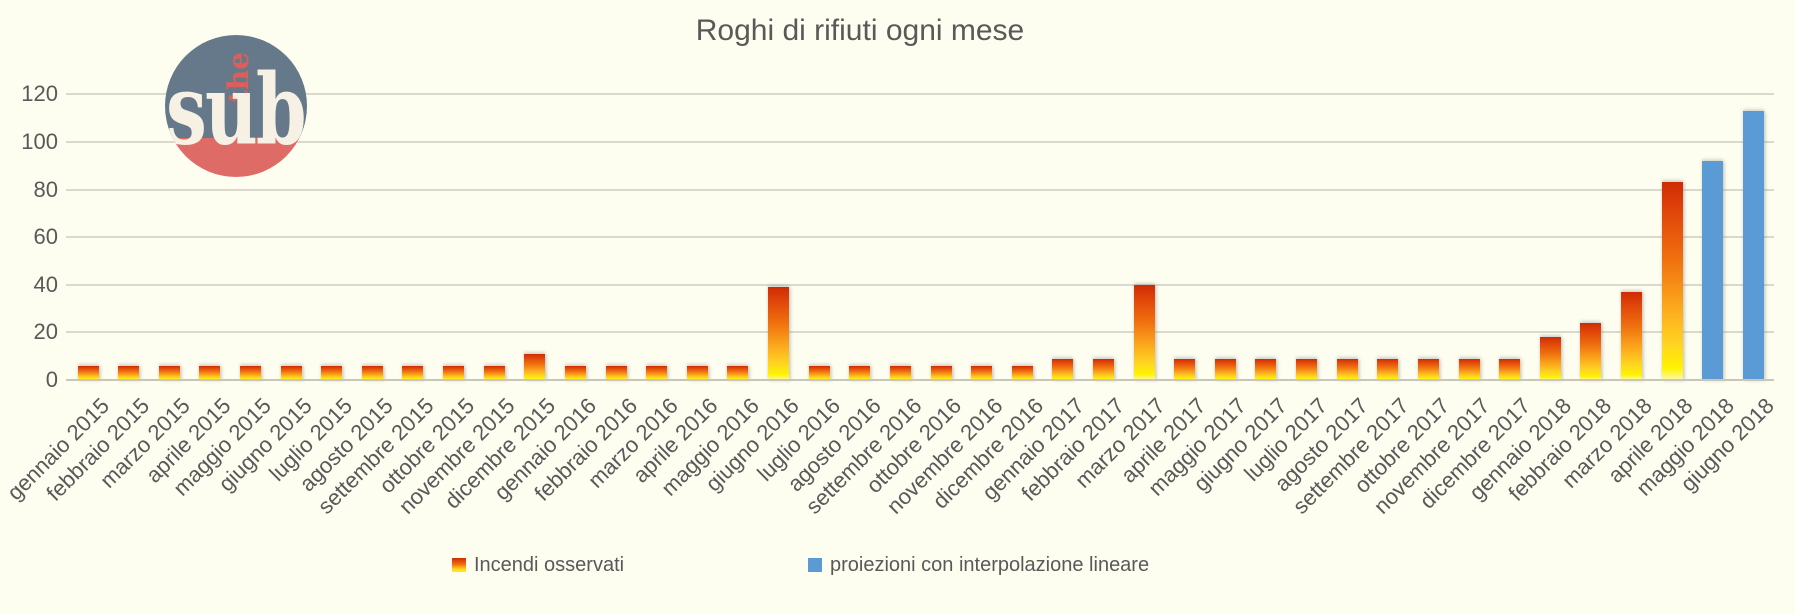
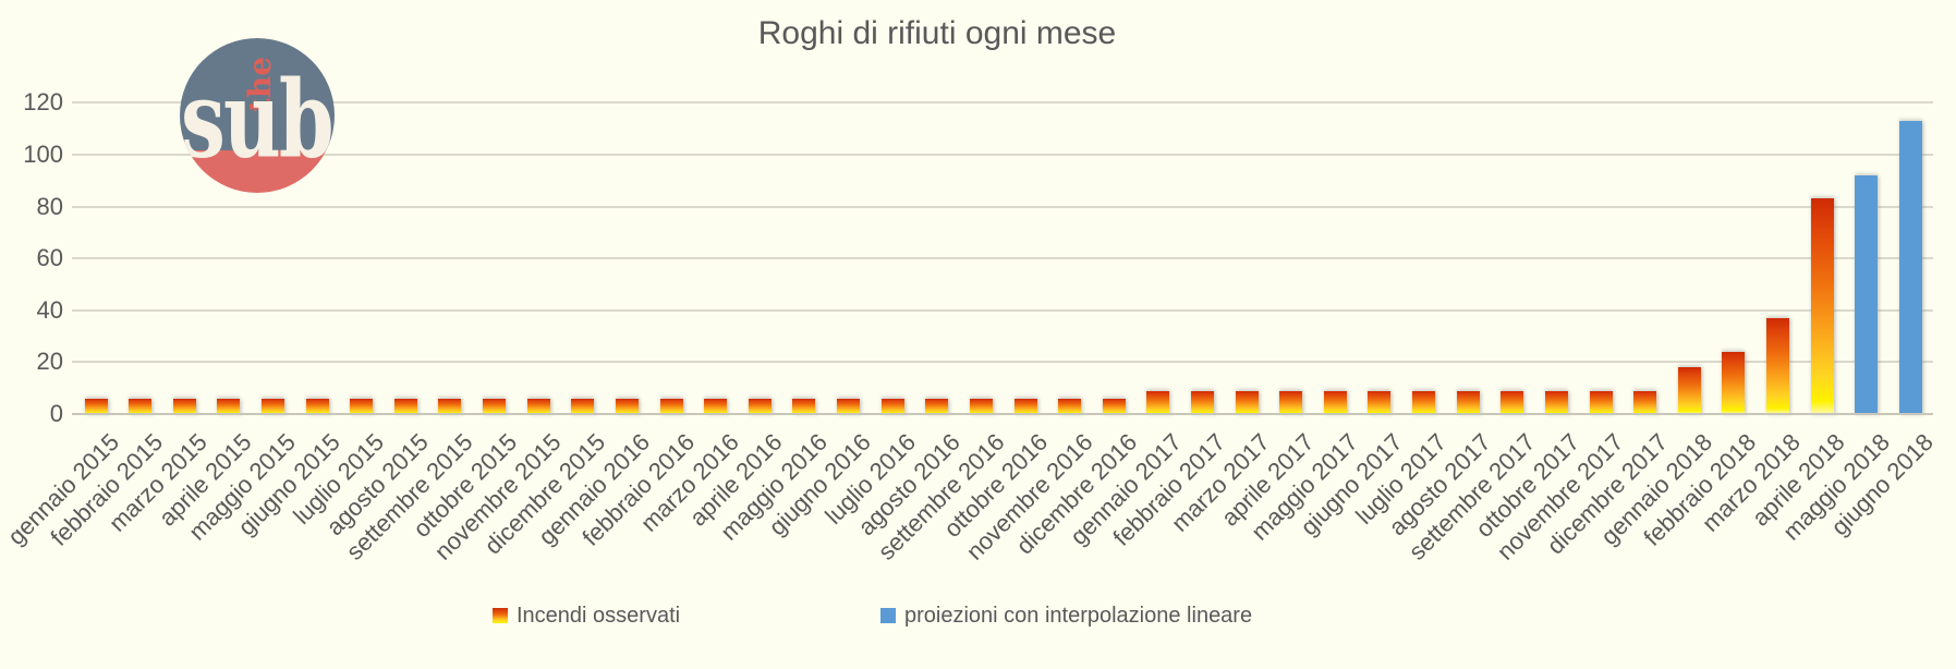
Incendi osservati/dicembre 2015: 11 -> 6
Incendi osservati/giugno 2016: 39 -> 6
Incendi osservati/marzo 2017: 40 -> 9
